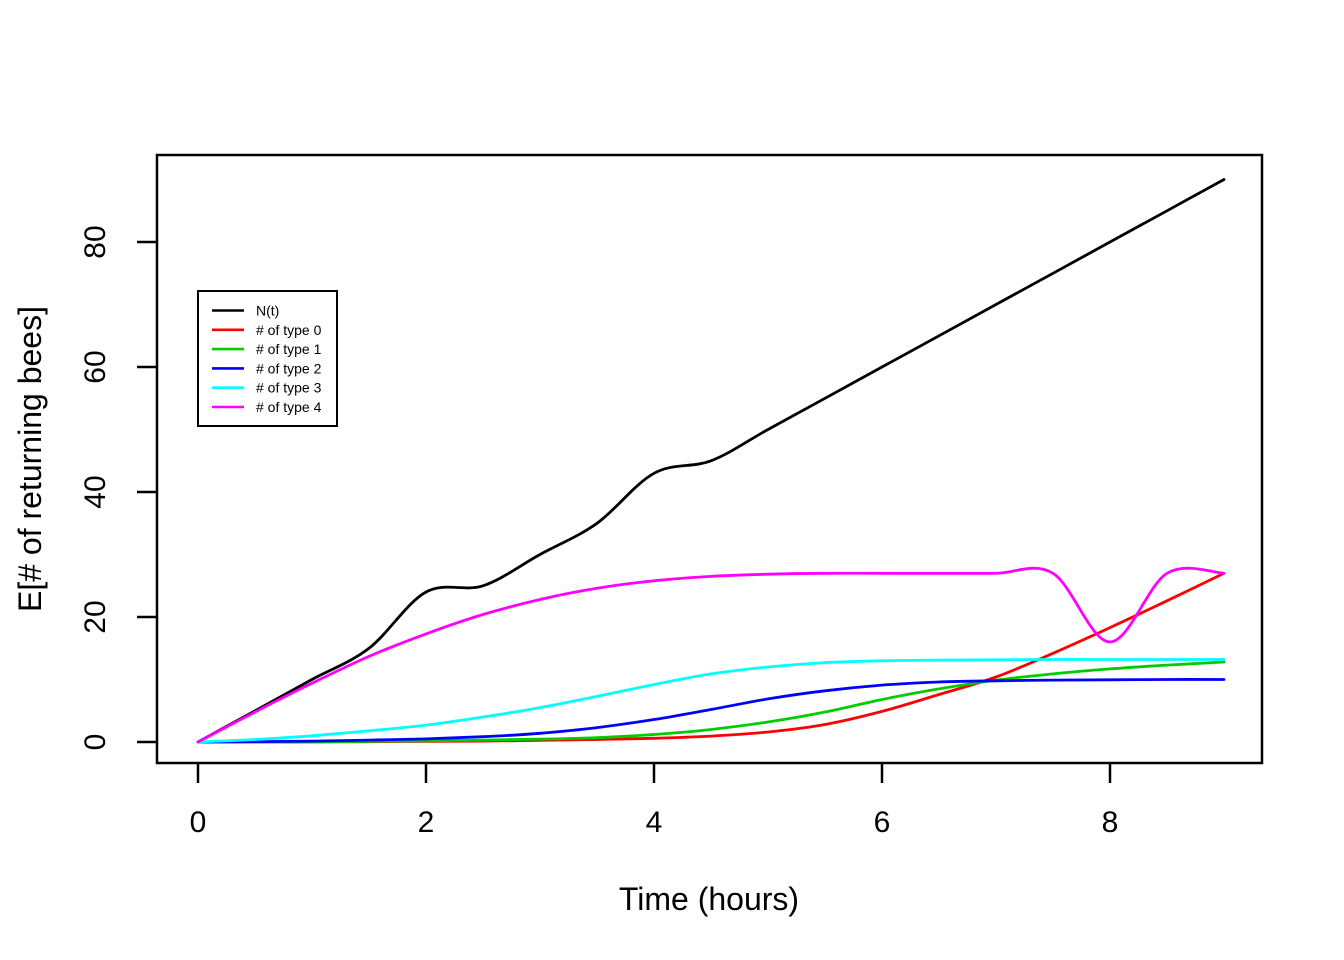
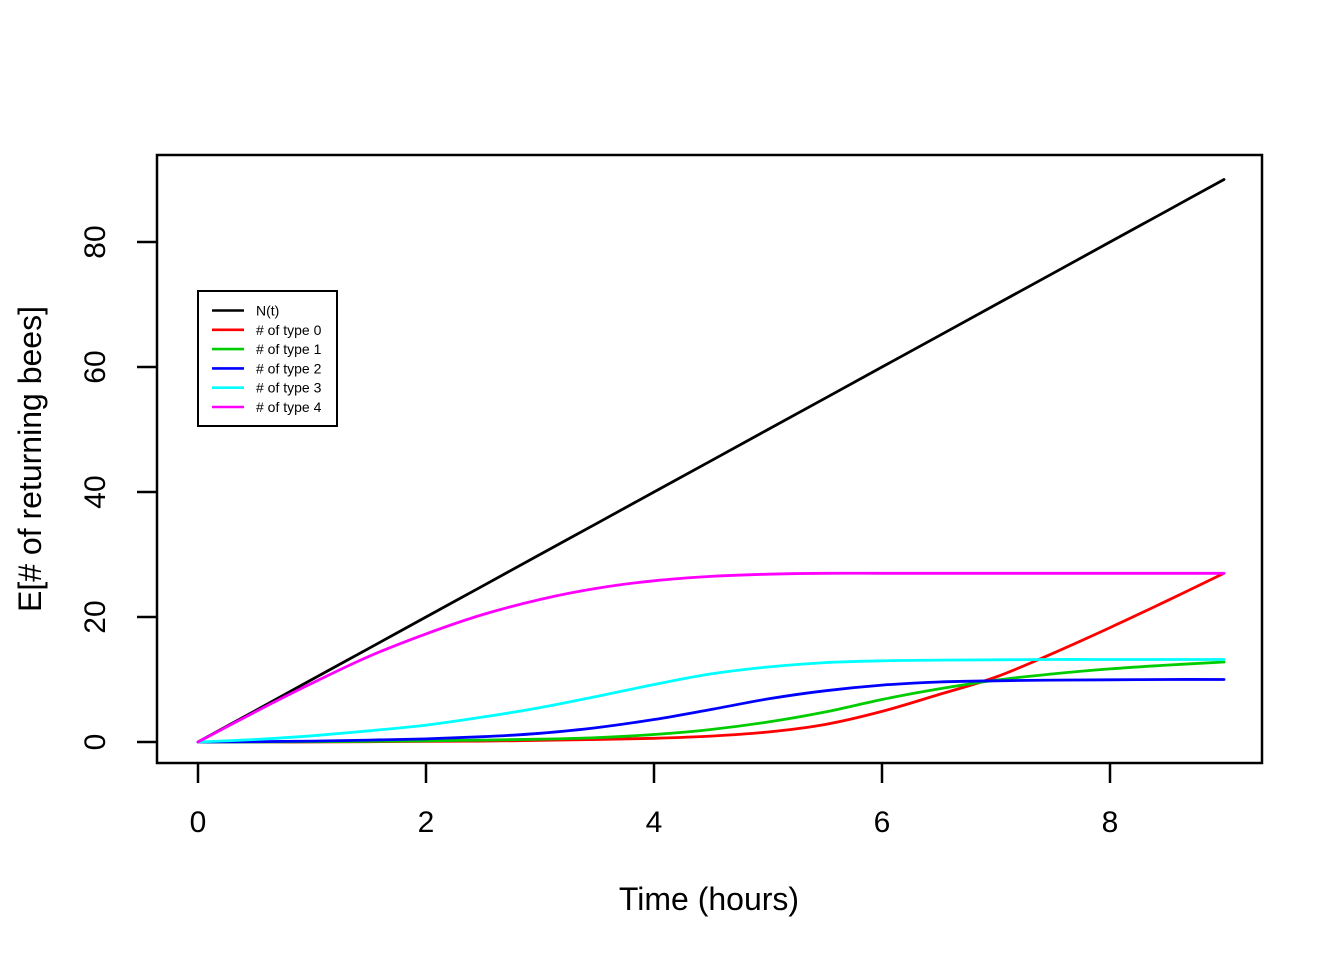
N(t)/2: 24 -> 20
N(t)/4: 43 -> 40
# of type 4/8: 16 -> 27
